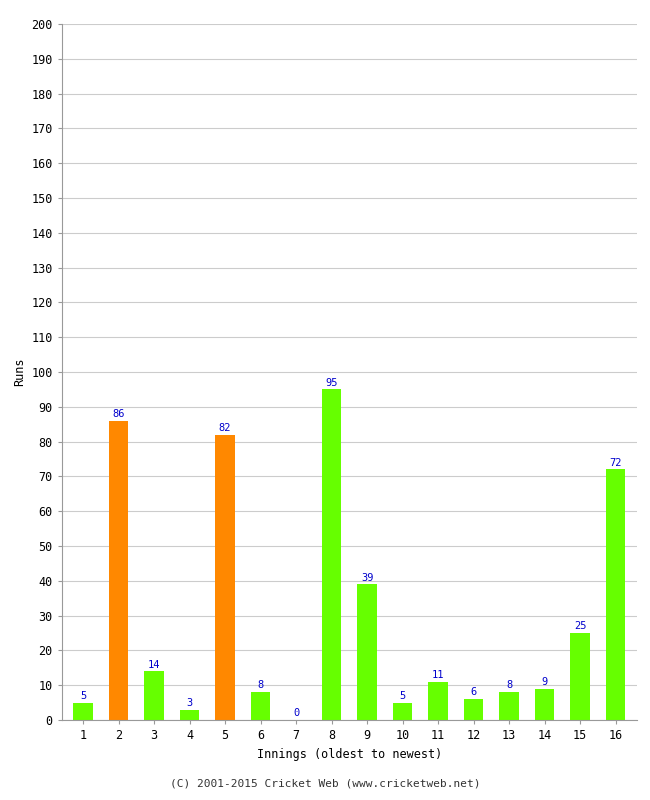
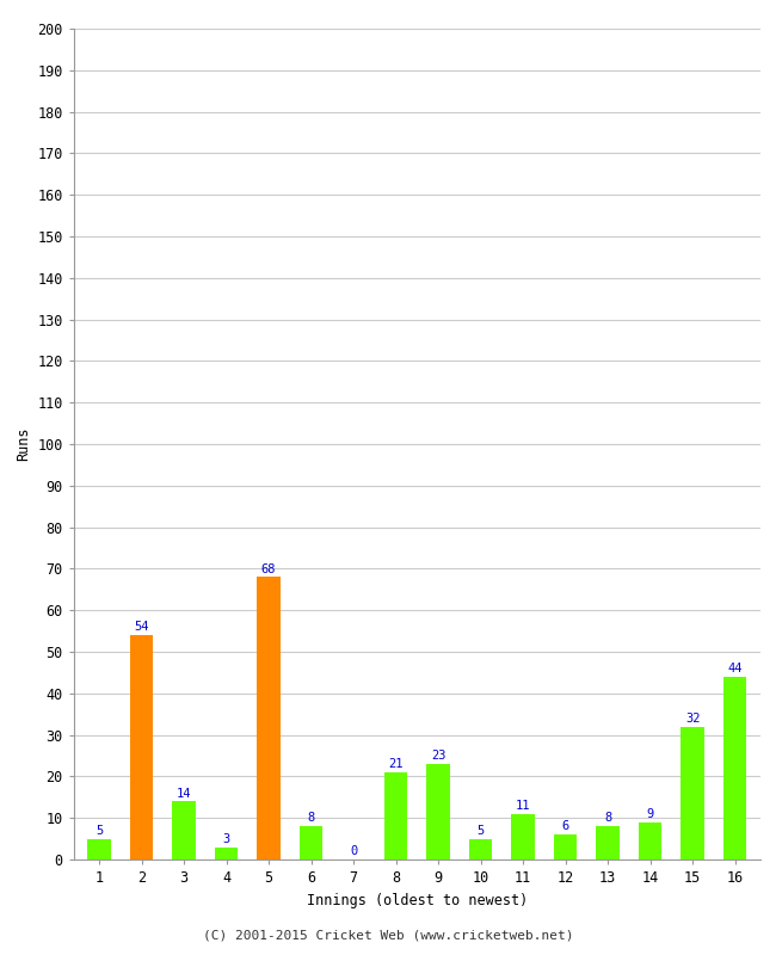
2: 86 -> 54
5: 82 -> 68
8: 95 -> 21
9: 39 -> 23
15: 25 -> 32
16: 72 -> 44
